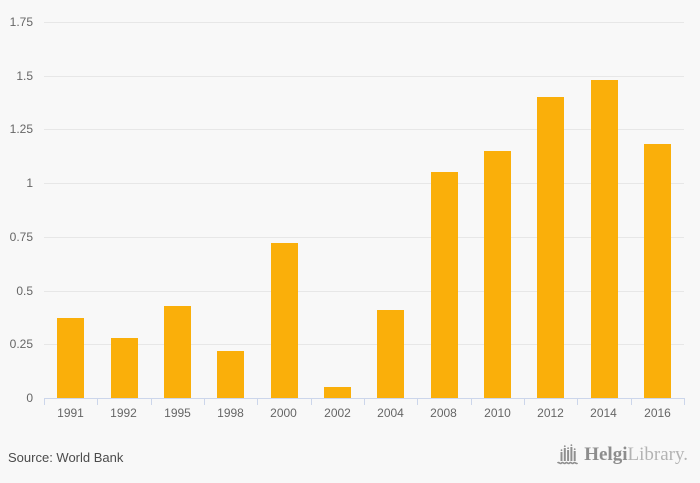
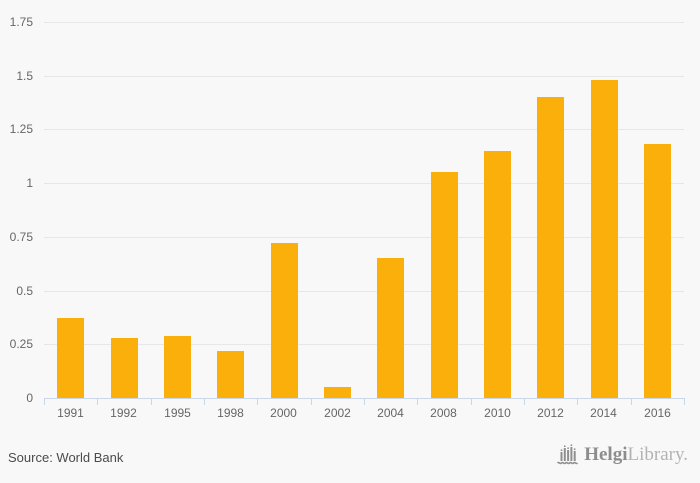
1995: 0.43 -> 0.29
2004: 0.41 -> 0.65
